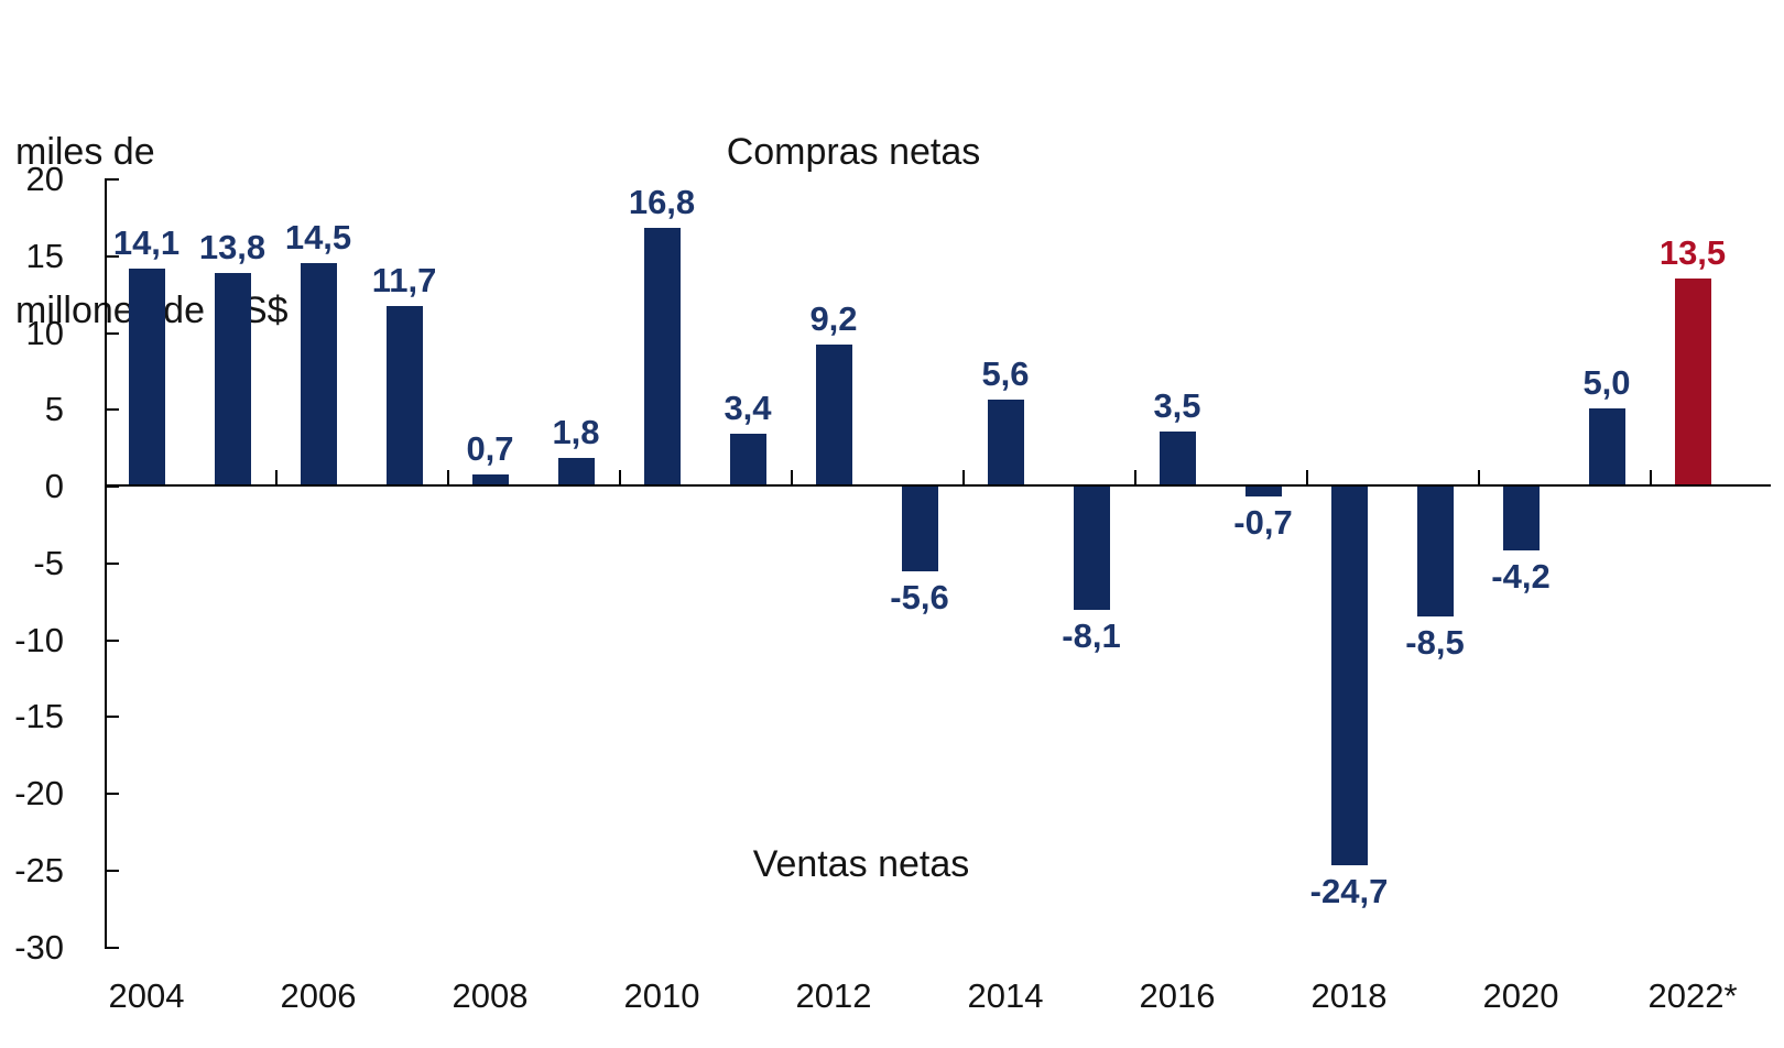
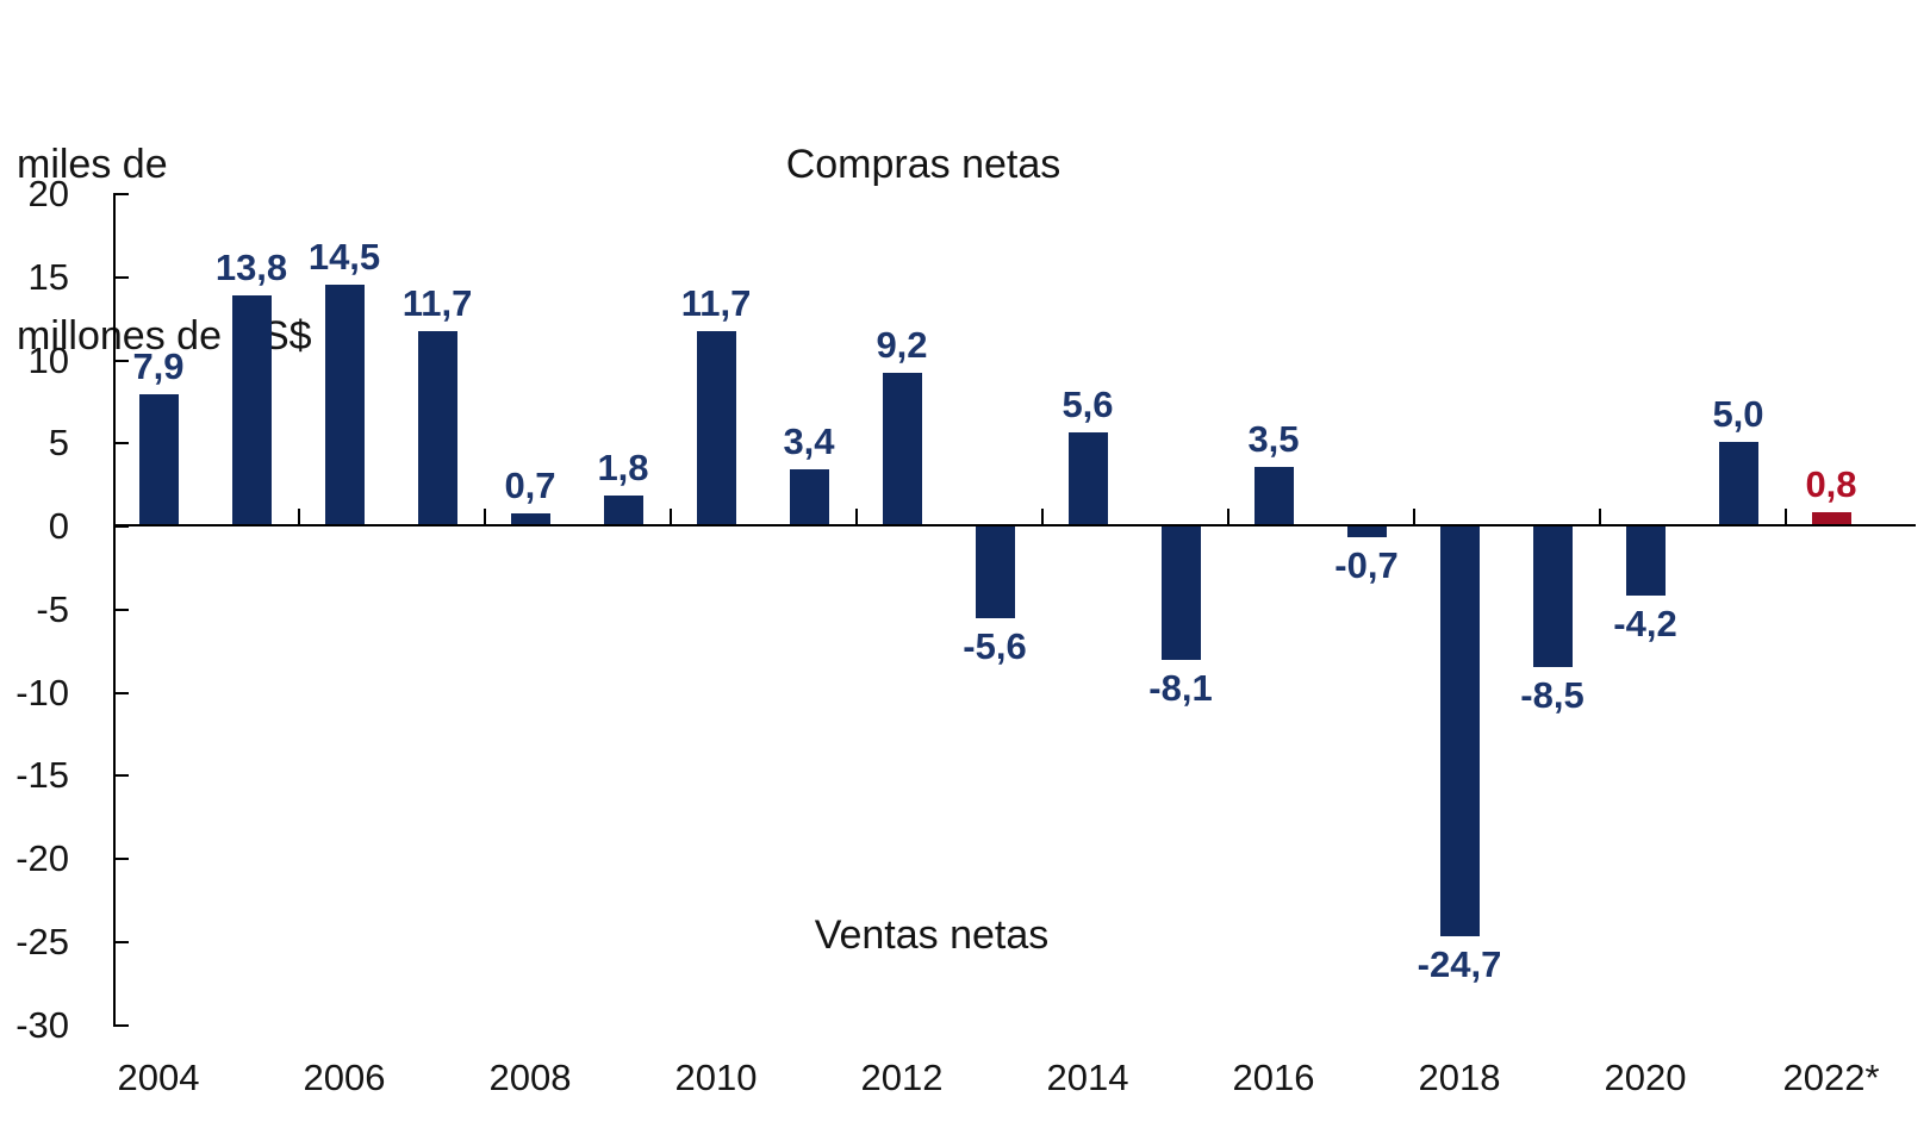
2004: 14,1 -> 7,9
2010: 16,8 -> 11,7
2022*: 13,5 -> 0,8
